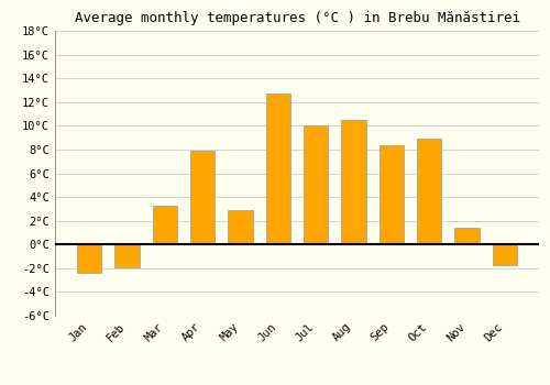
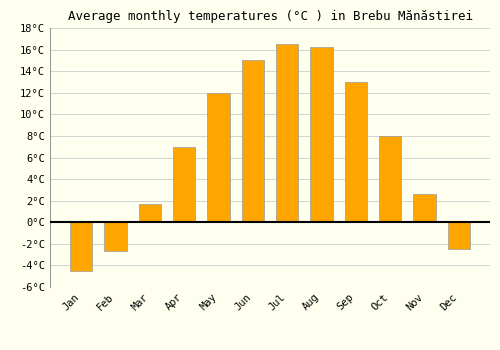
Jan: -2.4°C -> -4.5°C
Feb: -1.9°C -> -2.7°C
Mar: 3.3°C -> 1.7°C
Apr: 7.9°C -> 7.0°C
May: 2.9°C -> 12.0°C
Jun: 12.7°C -> 15.0°C
Jul: 10.0°C -> 16.5°C
Aug: 10.5°C -> 16.2°C
Sep: 8.4°C -> 13.0°C
Oct: 8.9°C -> 8.0°C
Nov: 1.4°C -> 2.6°C
Dec: -1.7°C -> -2.5°C
